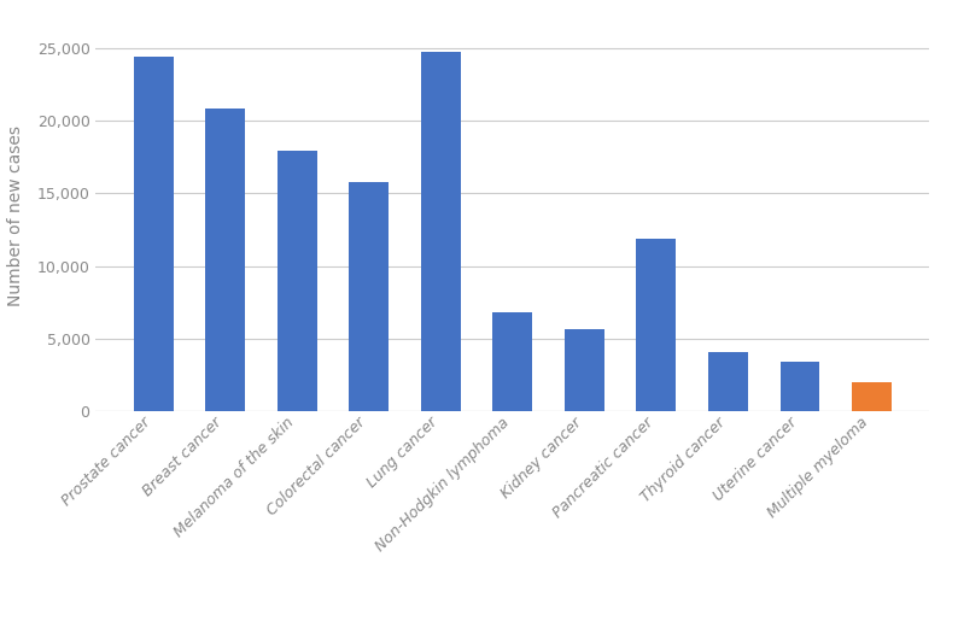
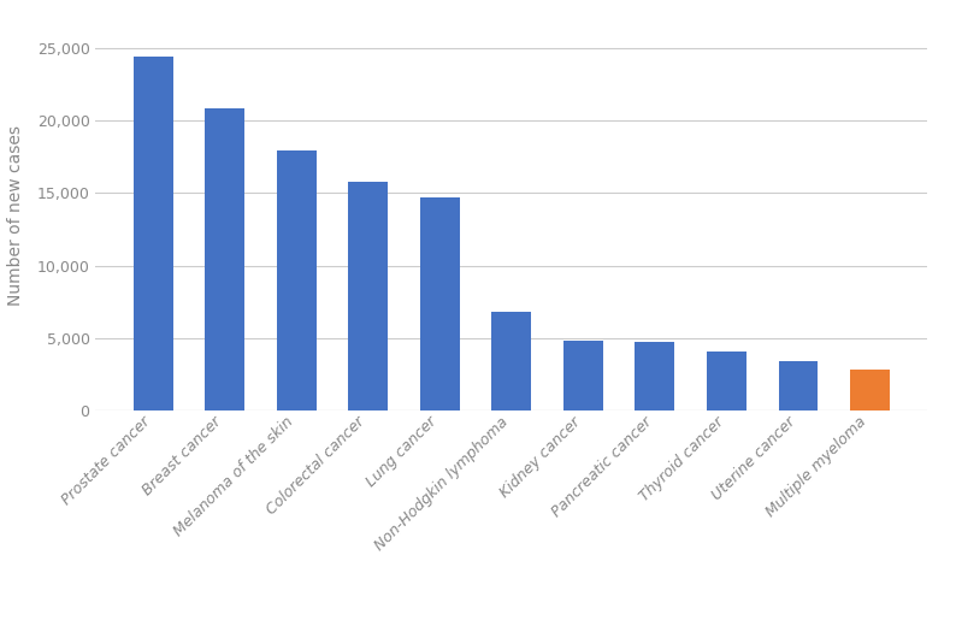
Lung cancer: 24,700 -> 14,700
Kidney cancer: 5,700 -> 4,800
Pancreatic cancer: 11,900 -> 4,800
Multiple myeloma: 2,000 -> 2,800
